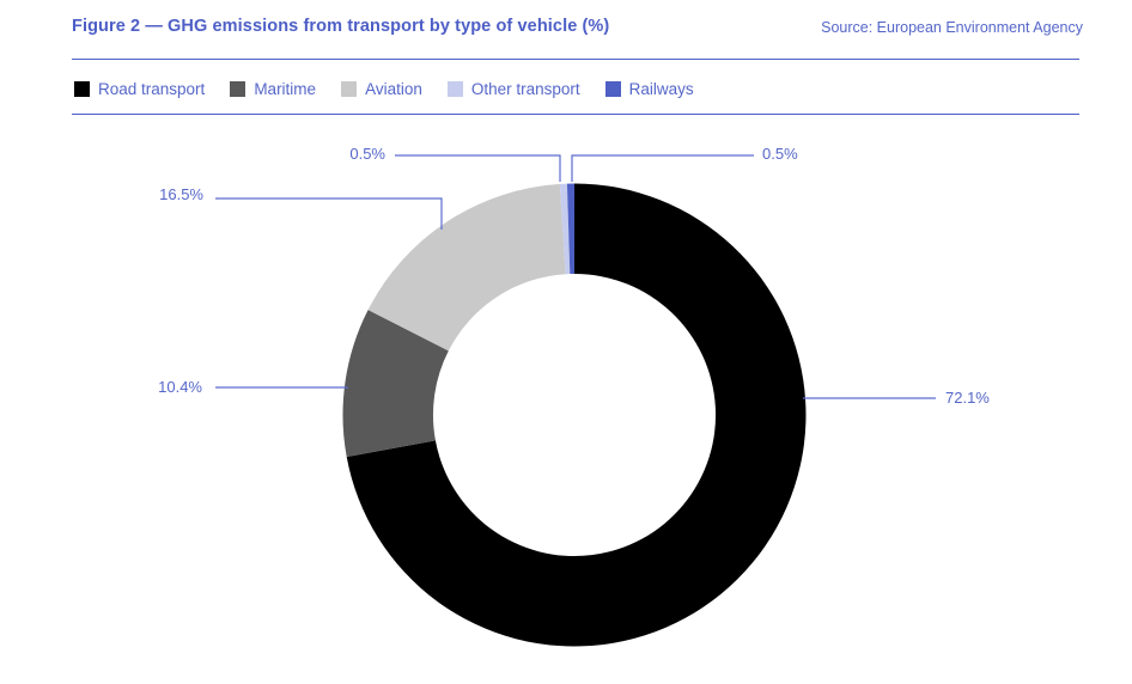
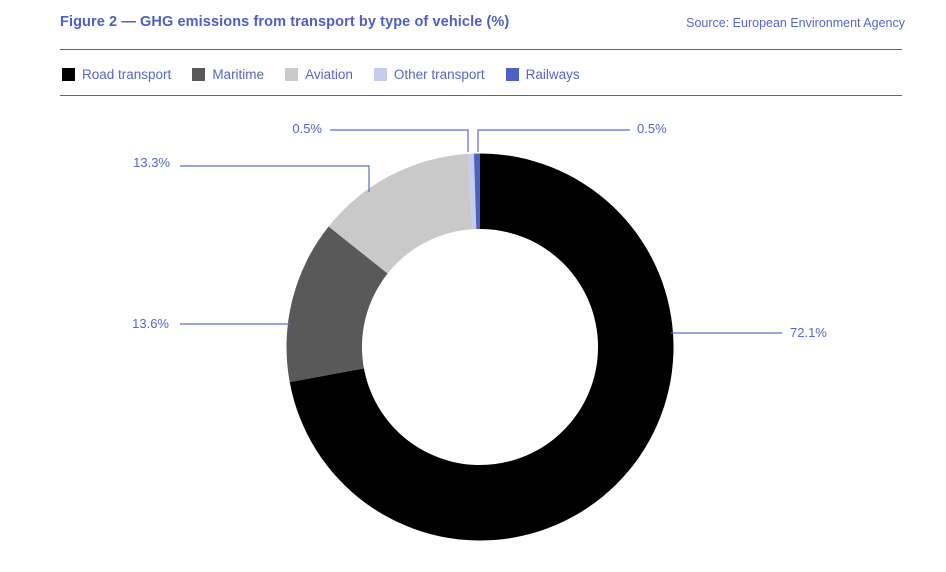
Maritime: 10.4% -> 13.6%
Aviation: 16.5% -> 13.3%
